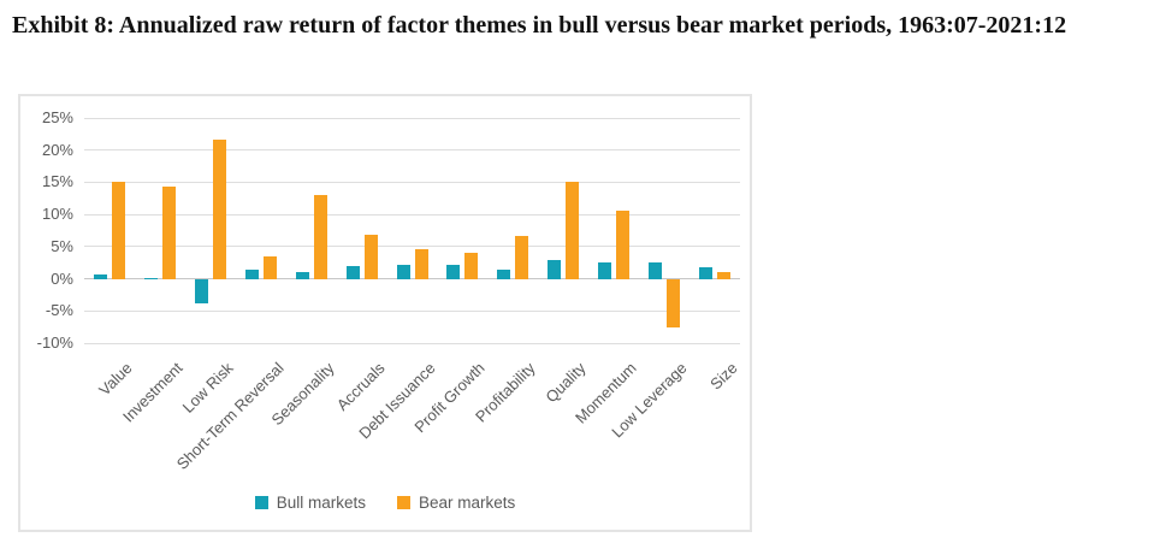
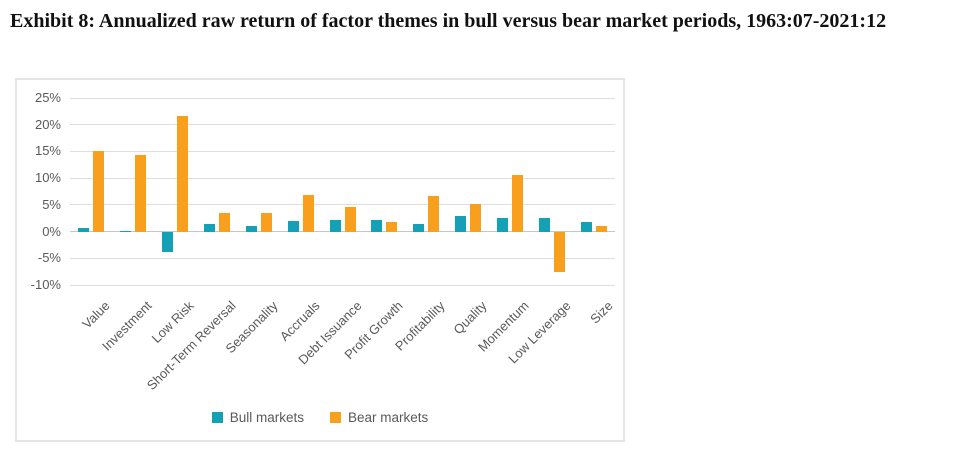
Bear markets/Seasonality: 13% -> 4%
Bear markets/Profit Growth: 4% -> 2%
Bear markets/Quality: 15% -> 5%
